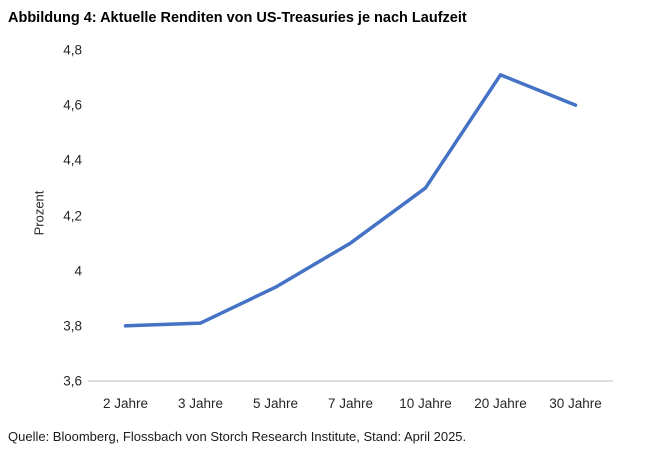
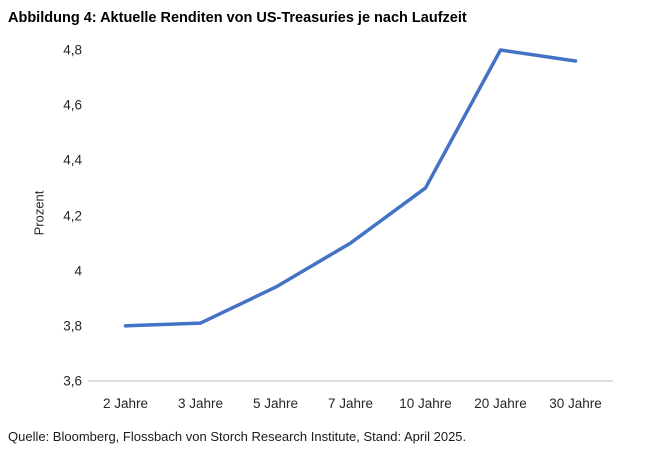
20 Jahre: 4,71 -> 4,80
30 Jahre: 4,60 -> 4,76
